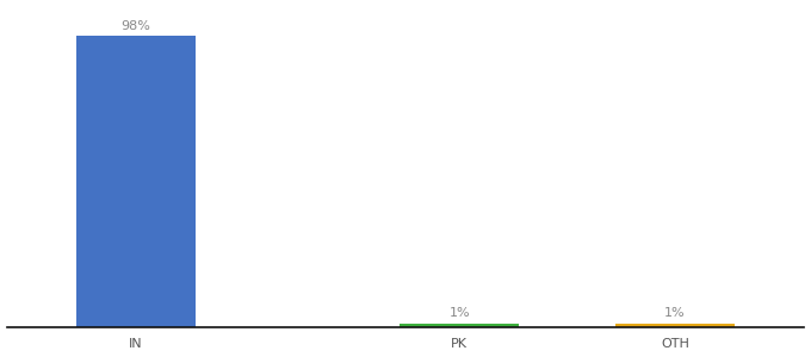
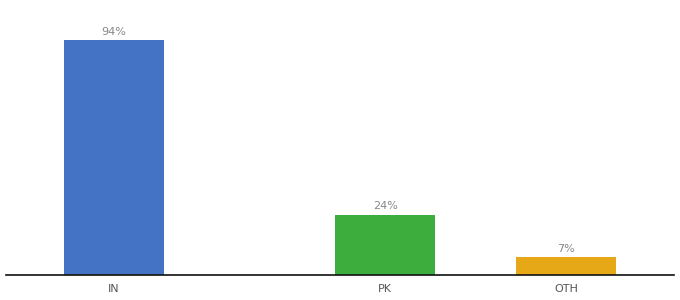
IN: 98% -> 94%
PK: 1% -> 24%
OTH: 1% -> 7%
